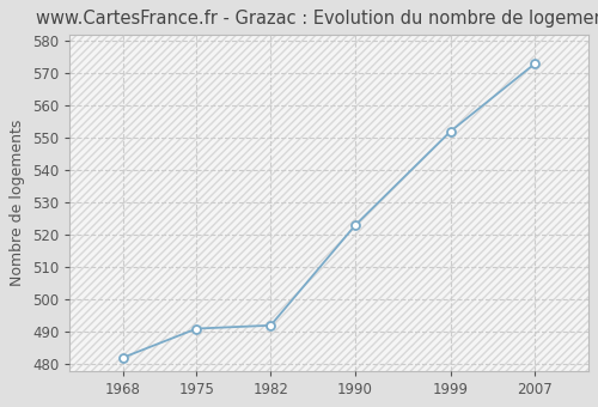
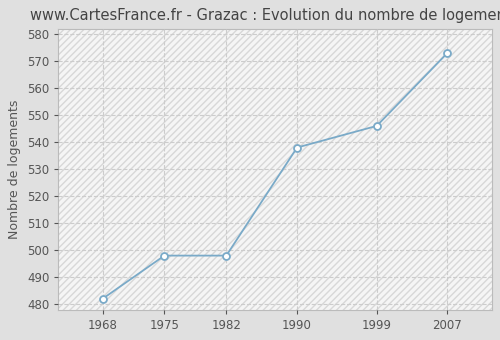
1975: 491 -> 498
1982: 492 -> 498
1990: 523 -> 538
1999: 552 -> 546
